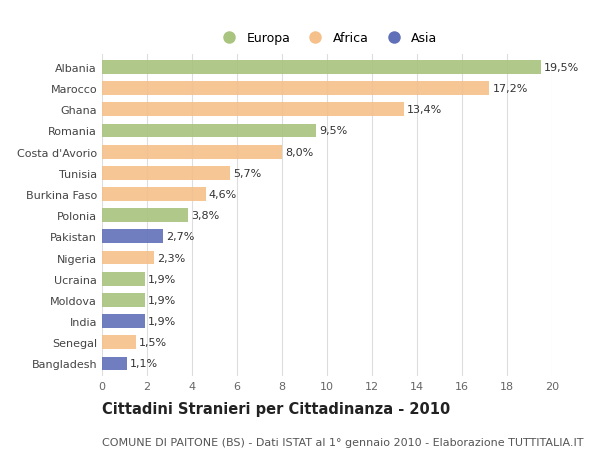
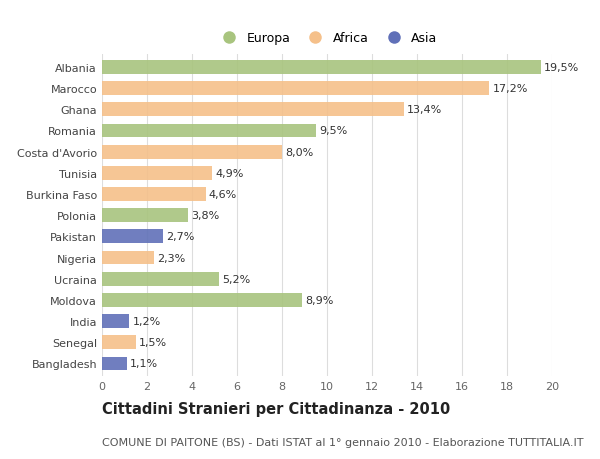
Tunisia: 5,7% -> 4,9%
Ucraina: 1,9% -> 5,2%
Moldova: 1,9% -> 8,9%
India: 1,9% -> 1,2%
